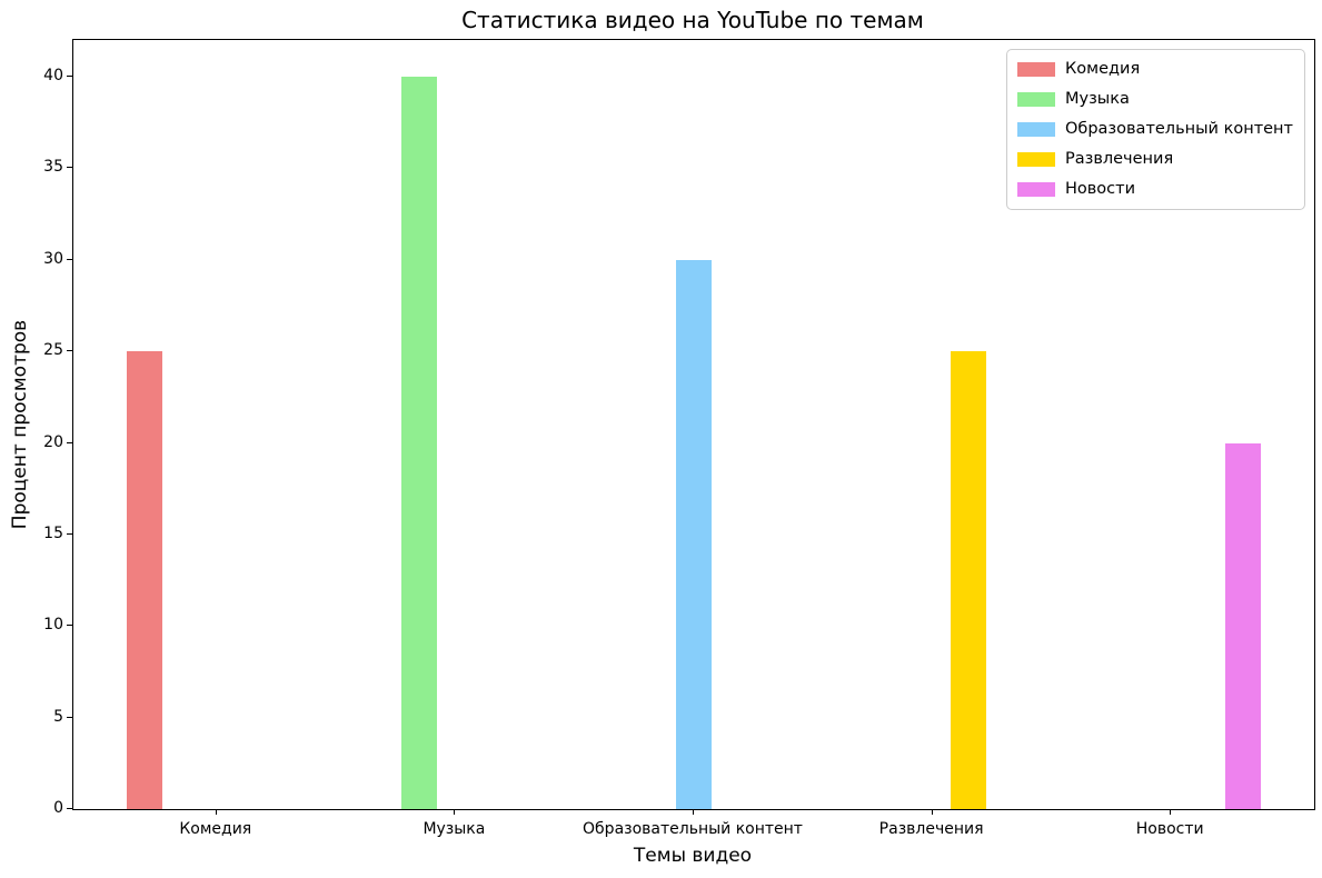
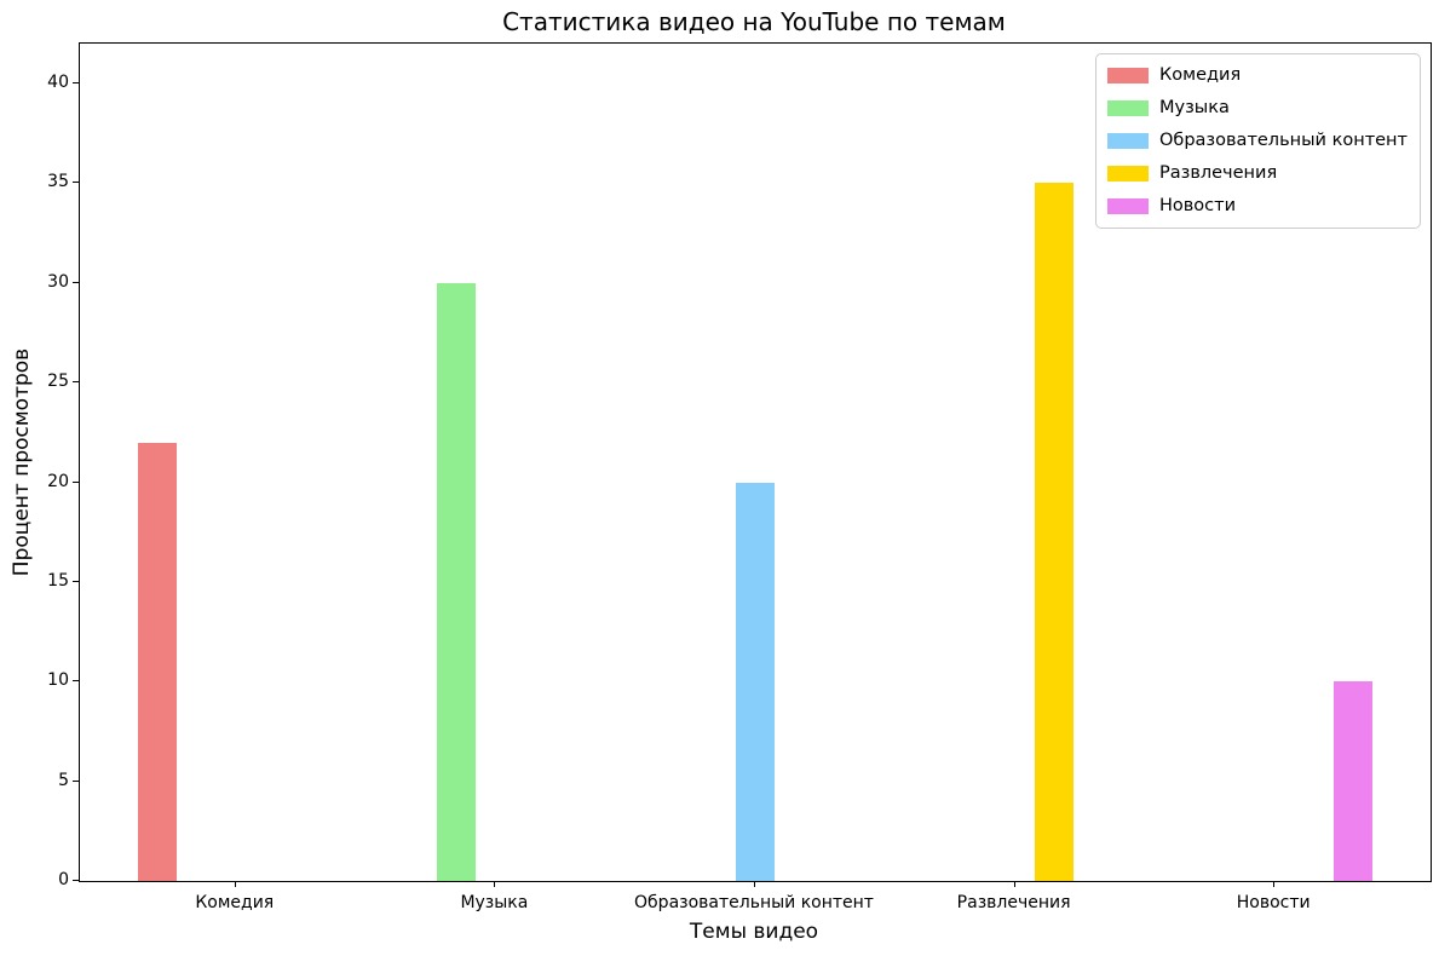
Комедия/Комедия: 25 -> 22
Музыка/Музыка: 40 -> 30
Образовательный контент/Образовательный контент: 30 -> 20
Развлечения/Развлечения: 25 -> 35
Новости/Новости: 20 -> 10
